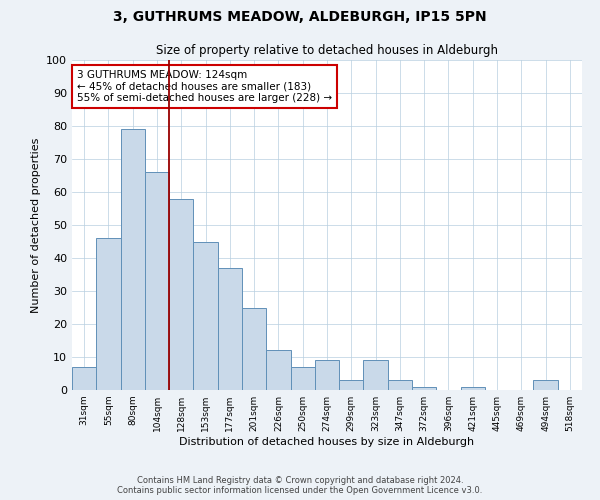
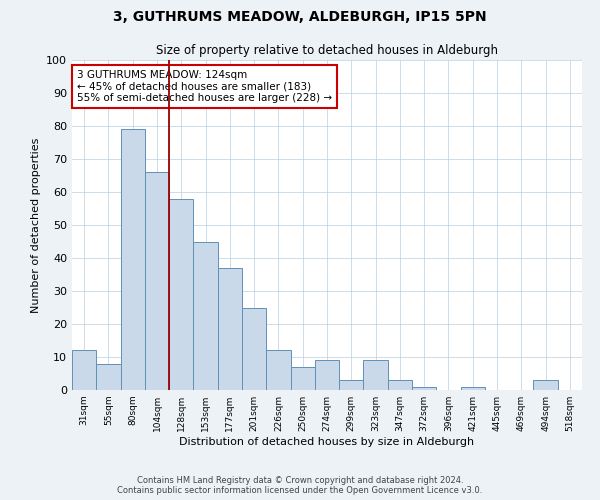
31sqm: 7 -> 12
55sqm: 46 -> 8
